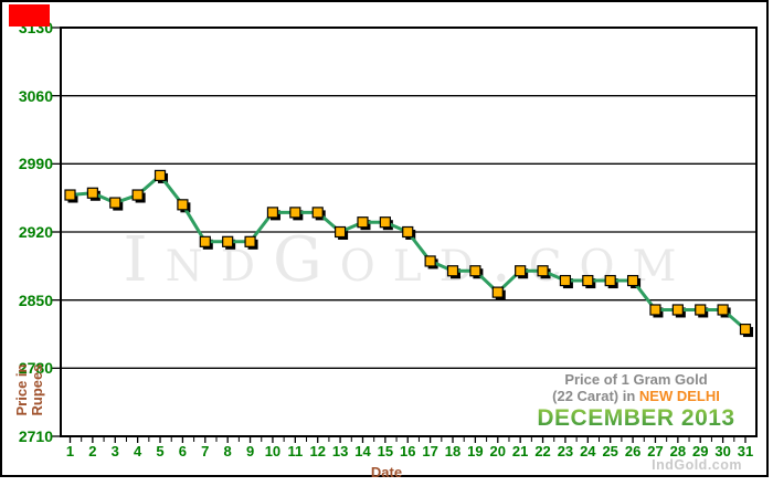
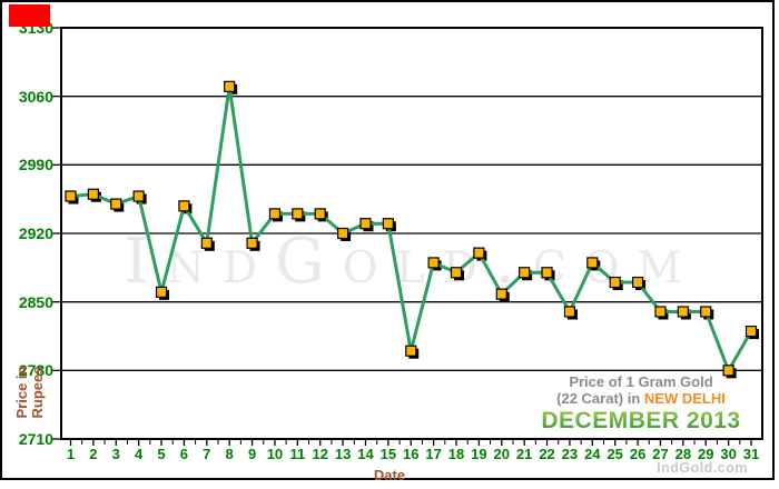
5: 2980 -> 2860
8: 2910 -> 3070
16: 2920 -> 2800
19: 2880 -> 2900
23: 2870 -> 2840
24: 2870 -> 2890
30: 2840 -> 2780
